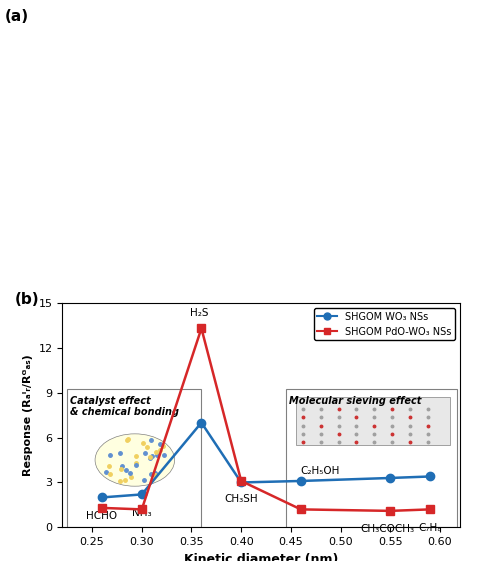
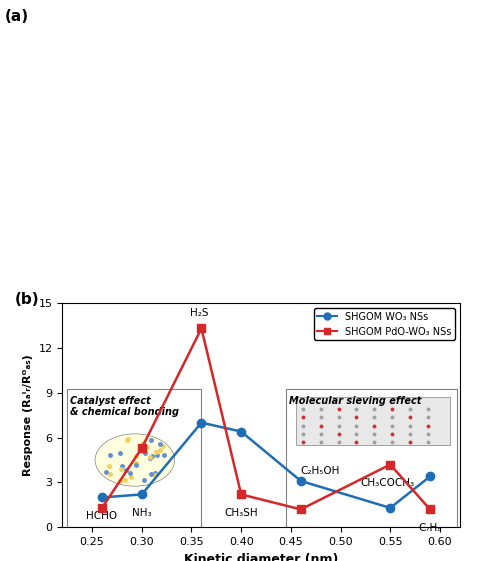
SHGOM PdO-WO₃ NSs/0.30: 1.2 -> 5.3
SHGOM WO₃ NSs/0.40: 3.0 -> 6.4
SHGOM PdO-WO₃ NSs/0.40: 3.1 -> 2.2
SHGOM WO₃ NSs/0.55: 3.3 -> 1.3
SHGOM PdO-WO₃ NSs/0.55: 1.1 -> 4.2
